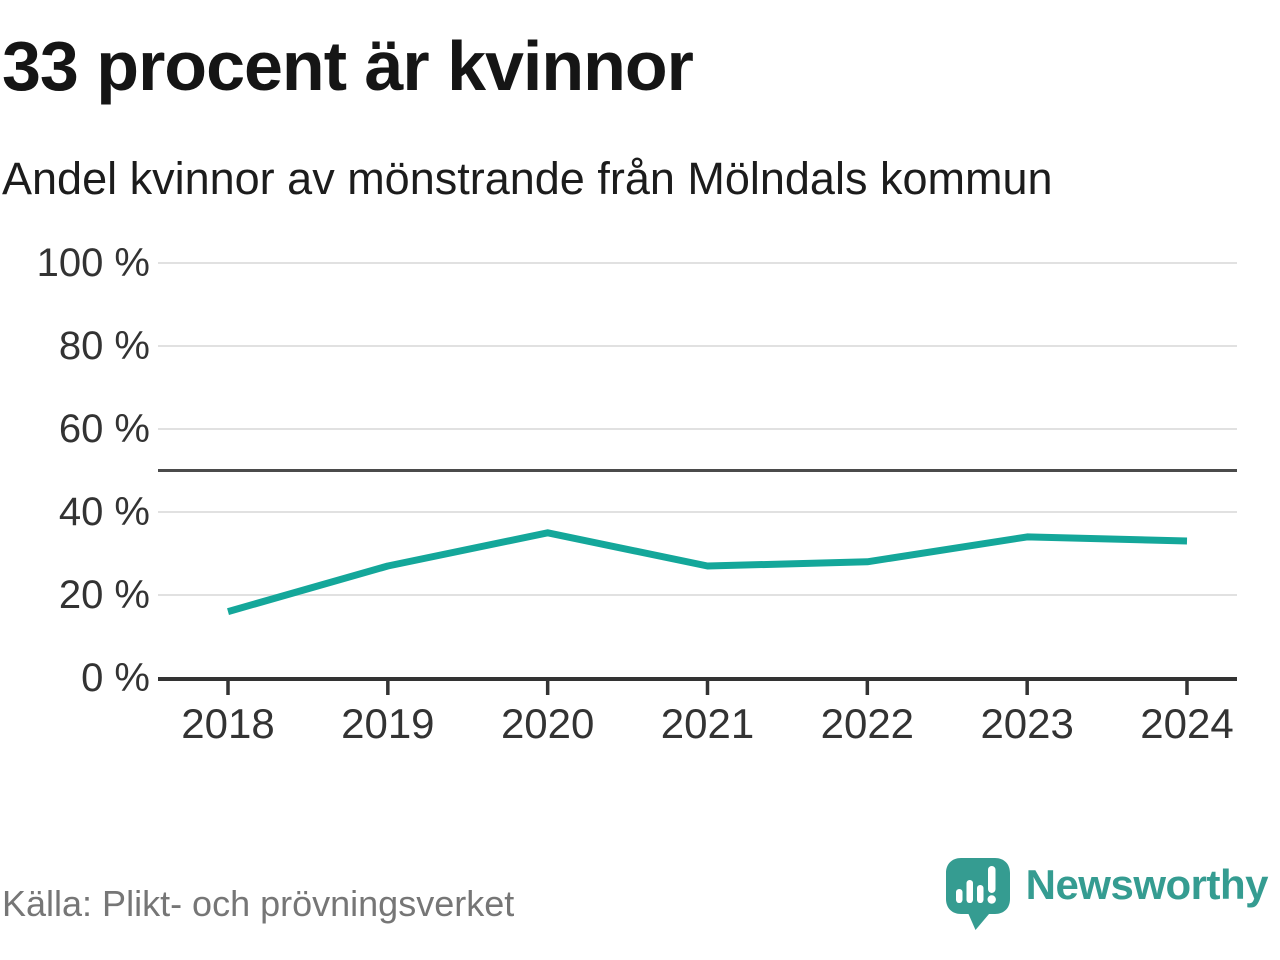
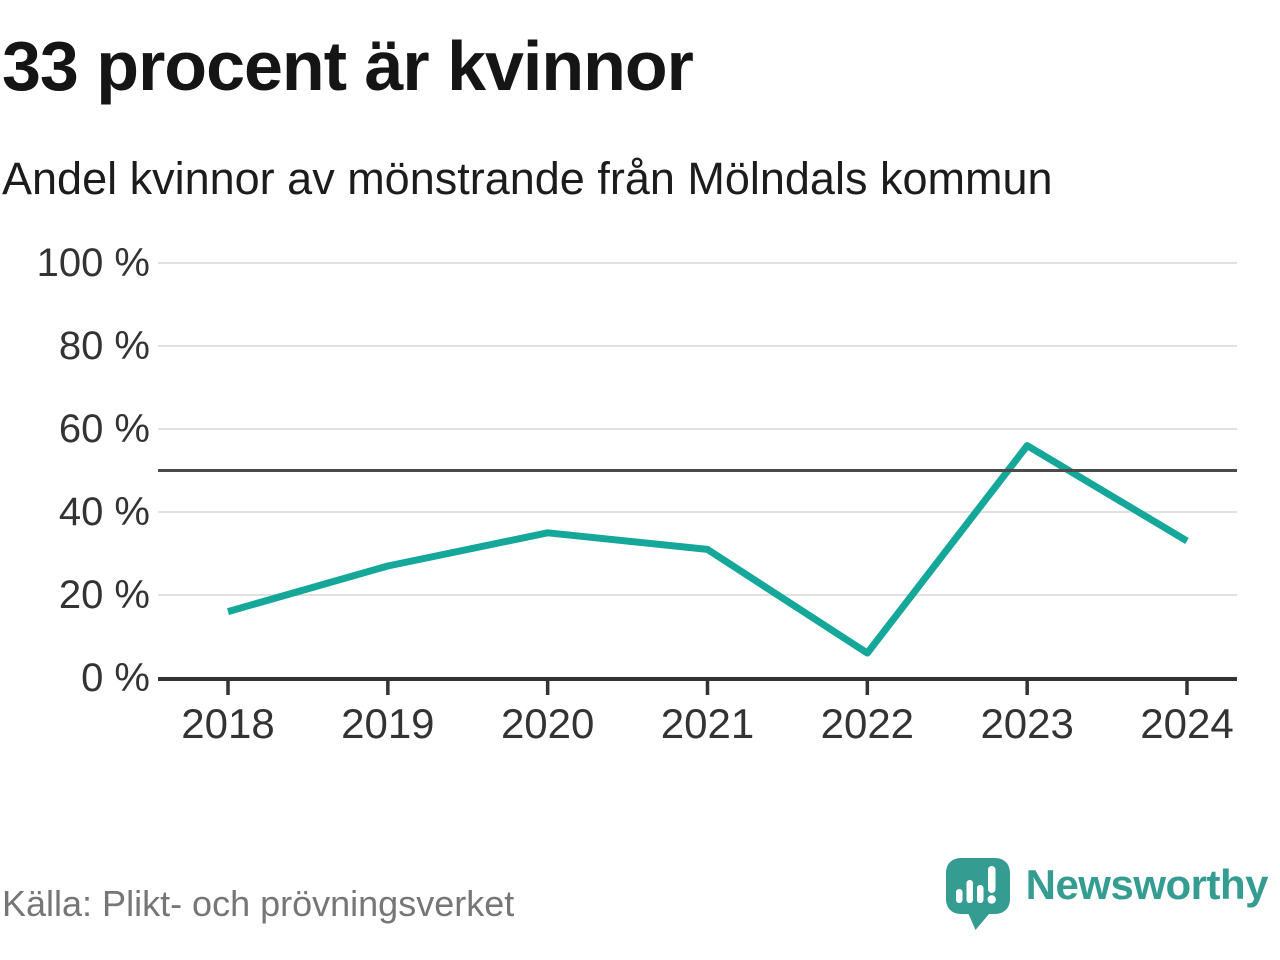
2021: 27% -> 31%
2022: 28% -> 6%
2023: 34% -> 56%
